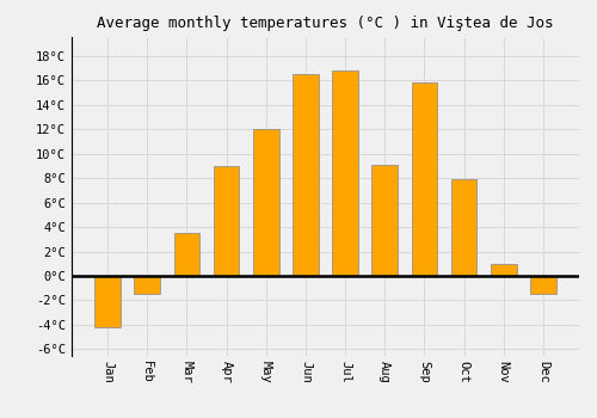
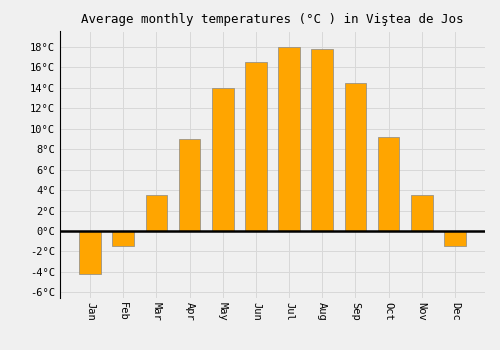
May: 12.0°C -> 14.0°C
Jul: 16.8°C -> 18.0°C
Aug: 9.1°C -> 17.8°C
Sep: 15.8°C -> 14.5°C
Oct: 7.9°C -> 9.2°C
Nov: 1.0°C -> 3.5°C
